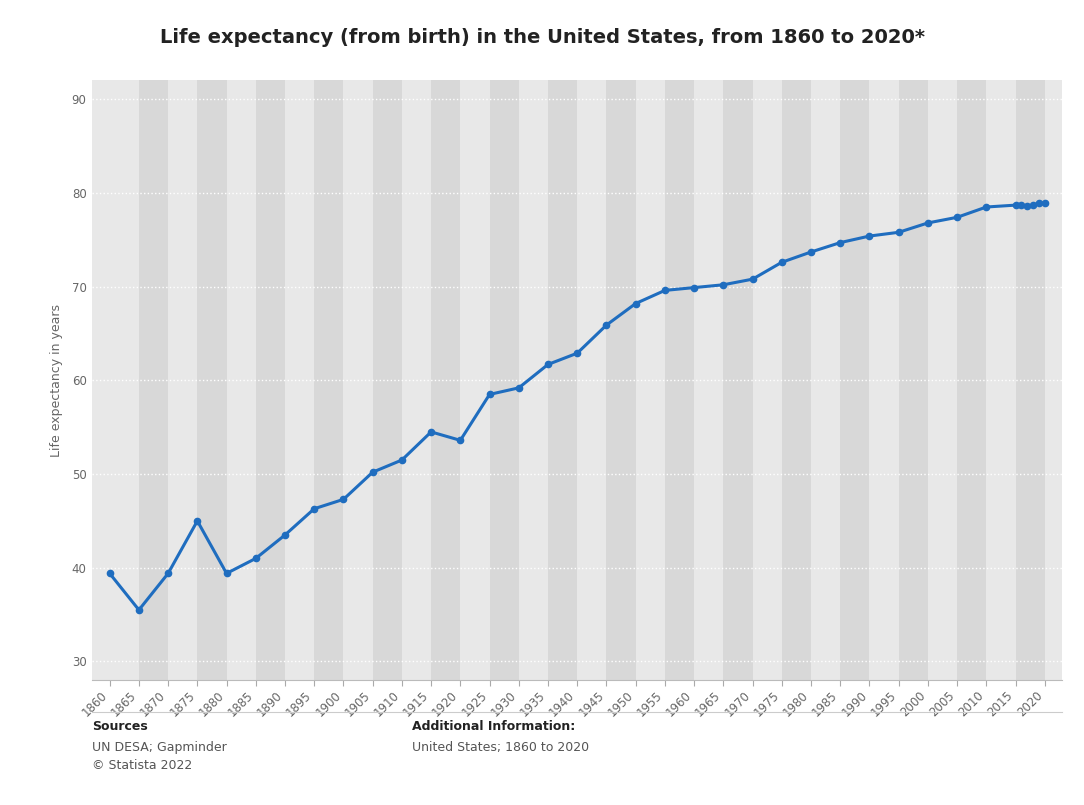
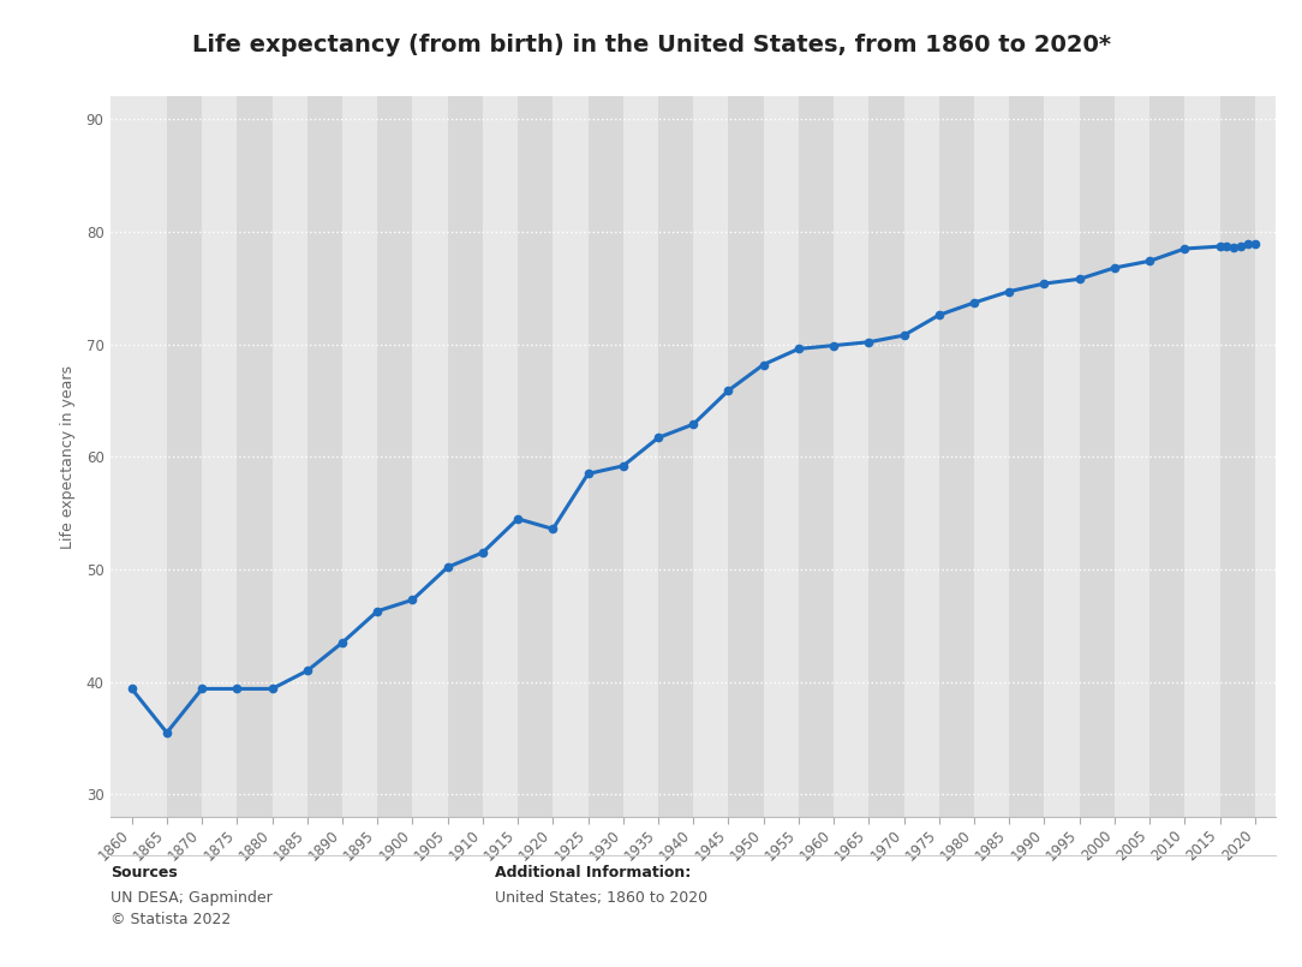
1875: 45.0 -> 39.4
